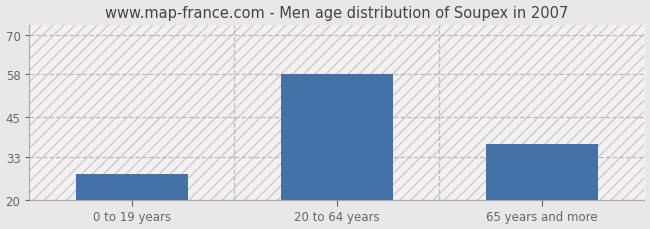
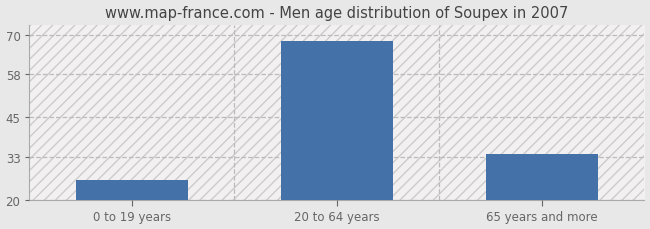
0 to 19 years: 28 -> 26
20 to 64 years: 58 -> 68
65 years and more: 37 -> 34
